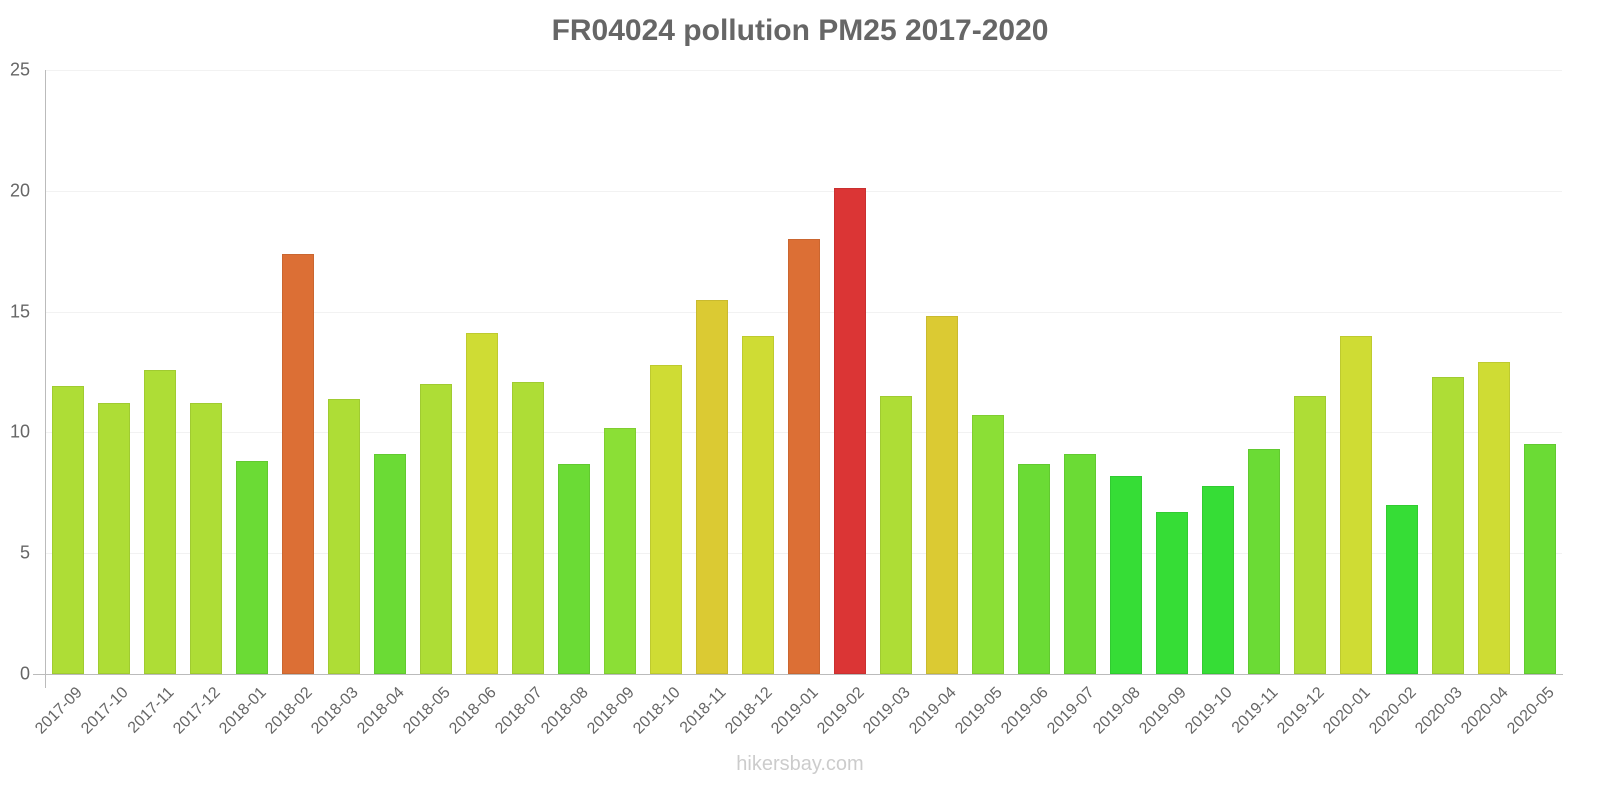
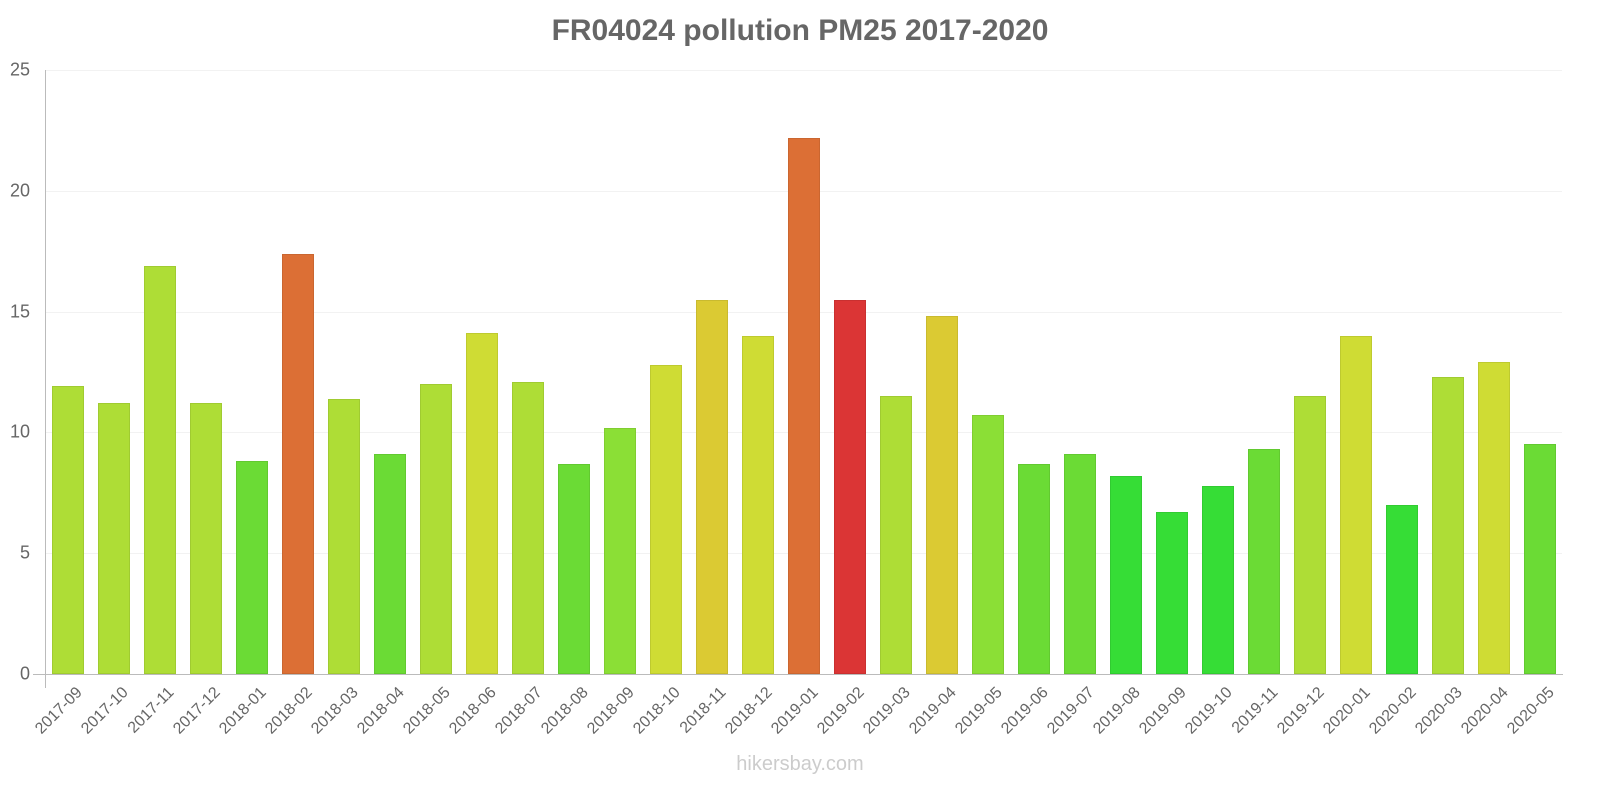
2017-11: 12.6 -> 16.9
2019-01: 18.0 -> 22.2
2019-02: 20.1 -> 15.5
